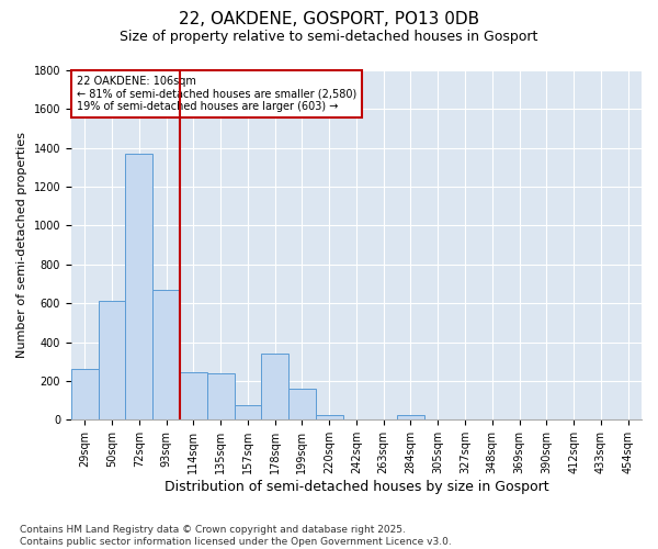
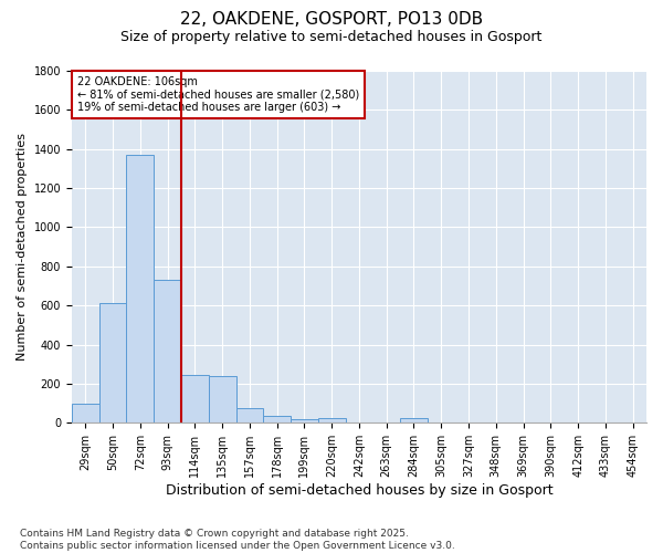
29sqm: 260 -> 100
93sqm: 670 -> 730
178sqm: 340 -> 40
199sqm: 160 -> 20
